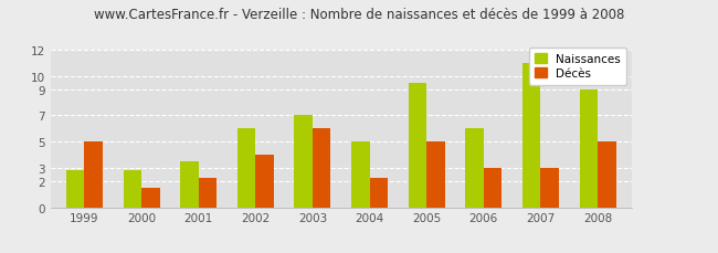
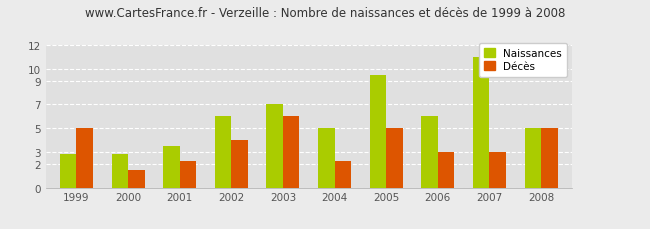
Naissances/2008: 9.0 -> 5.0
